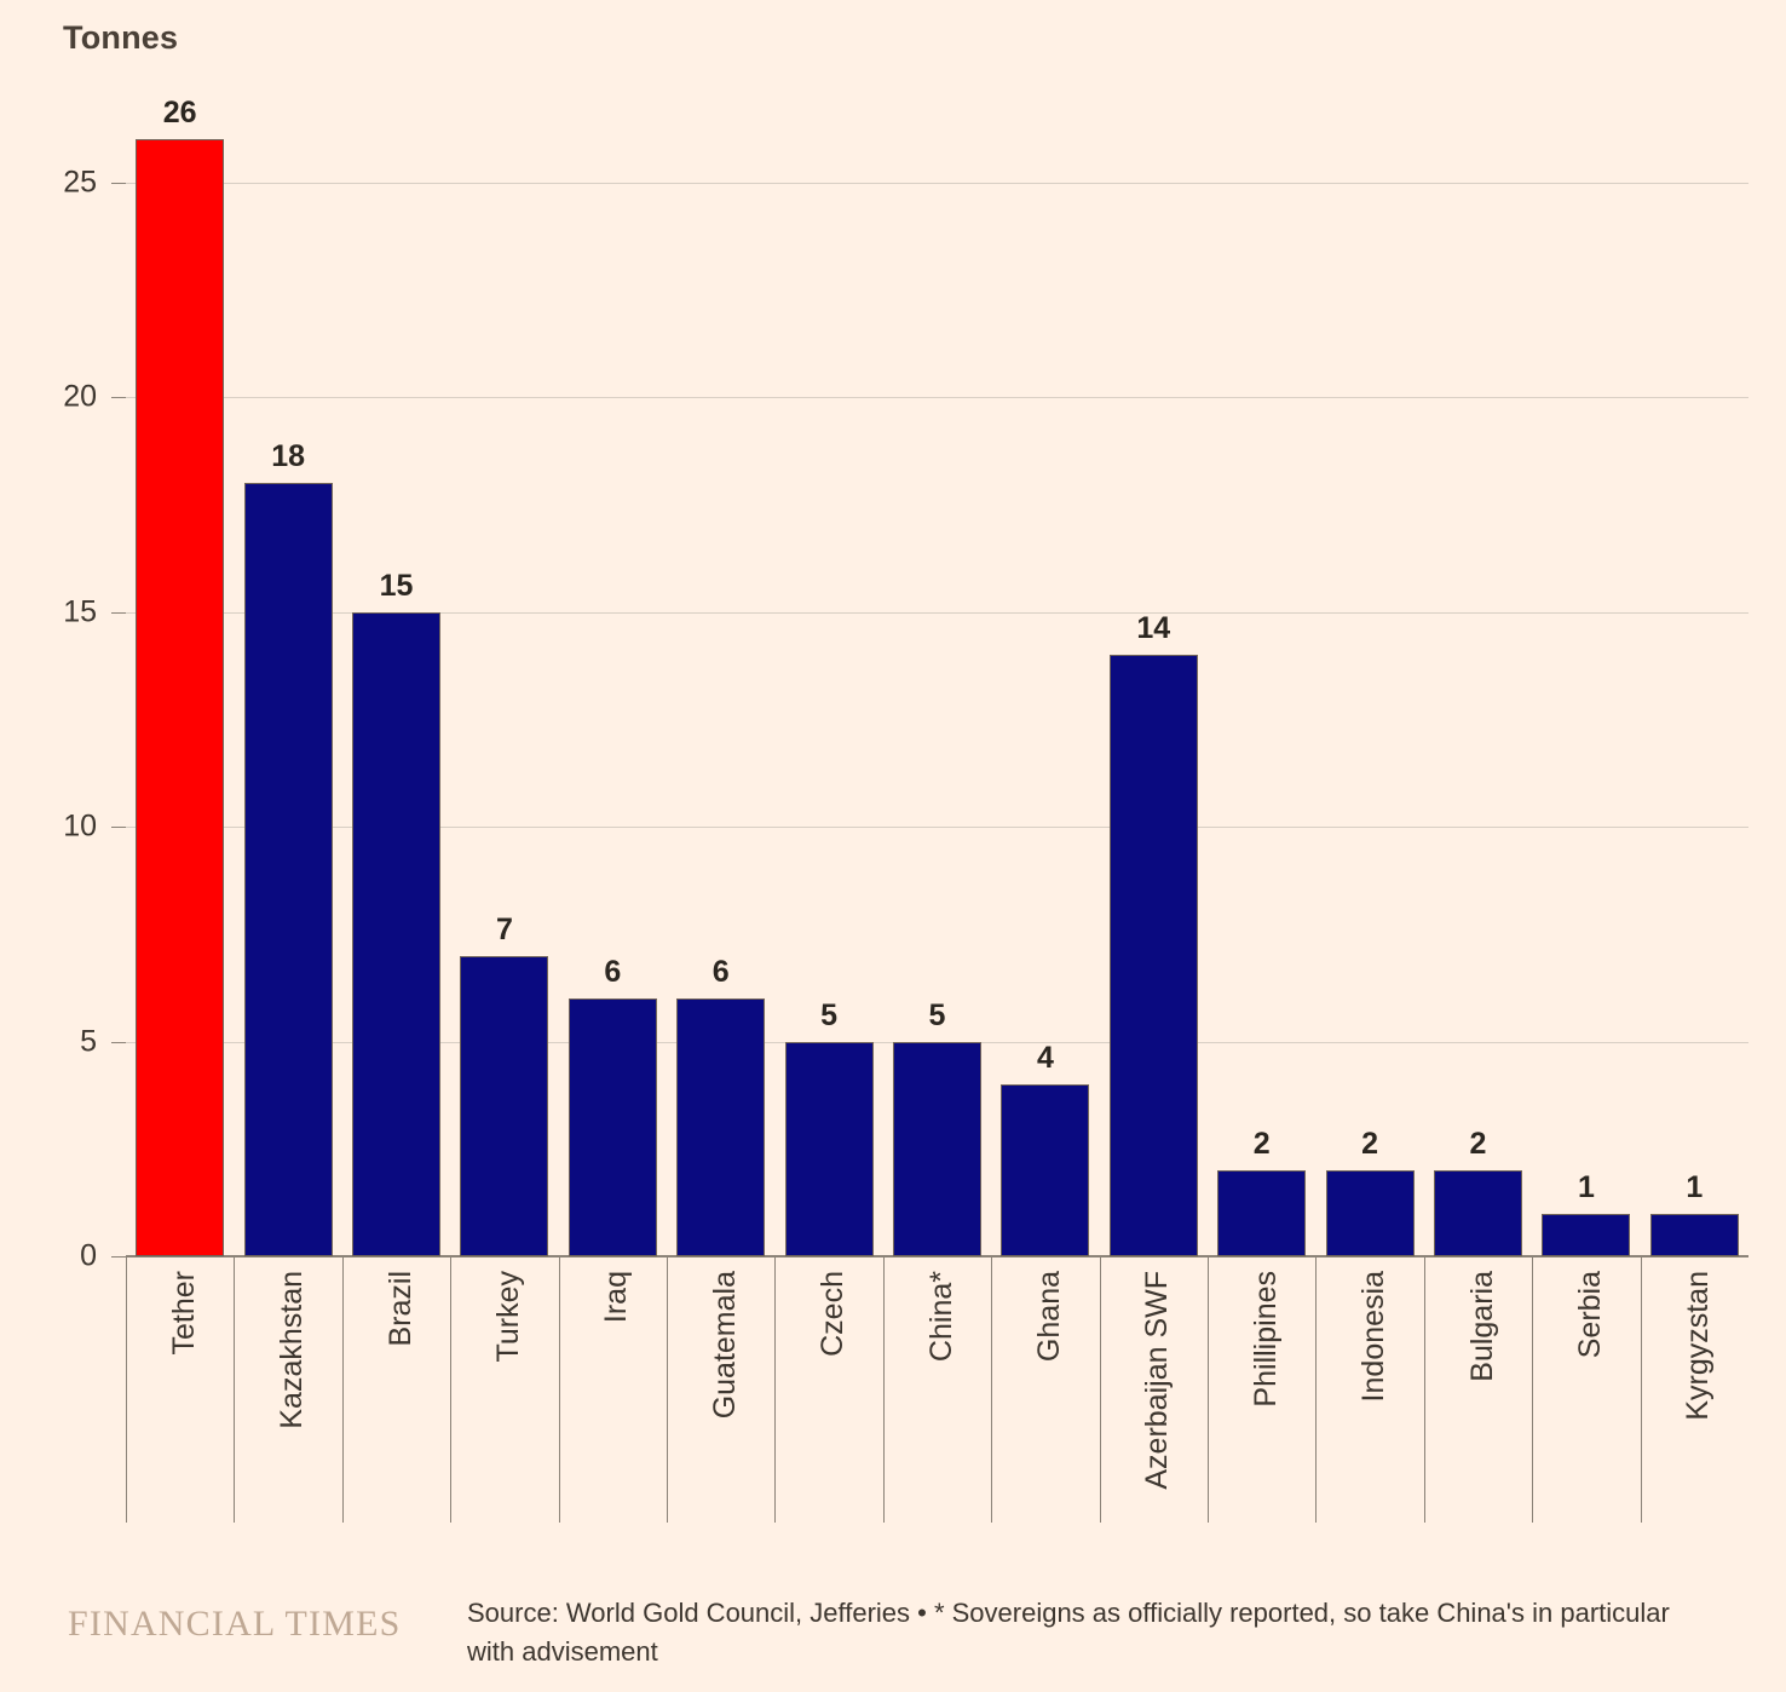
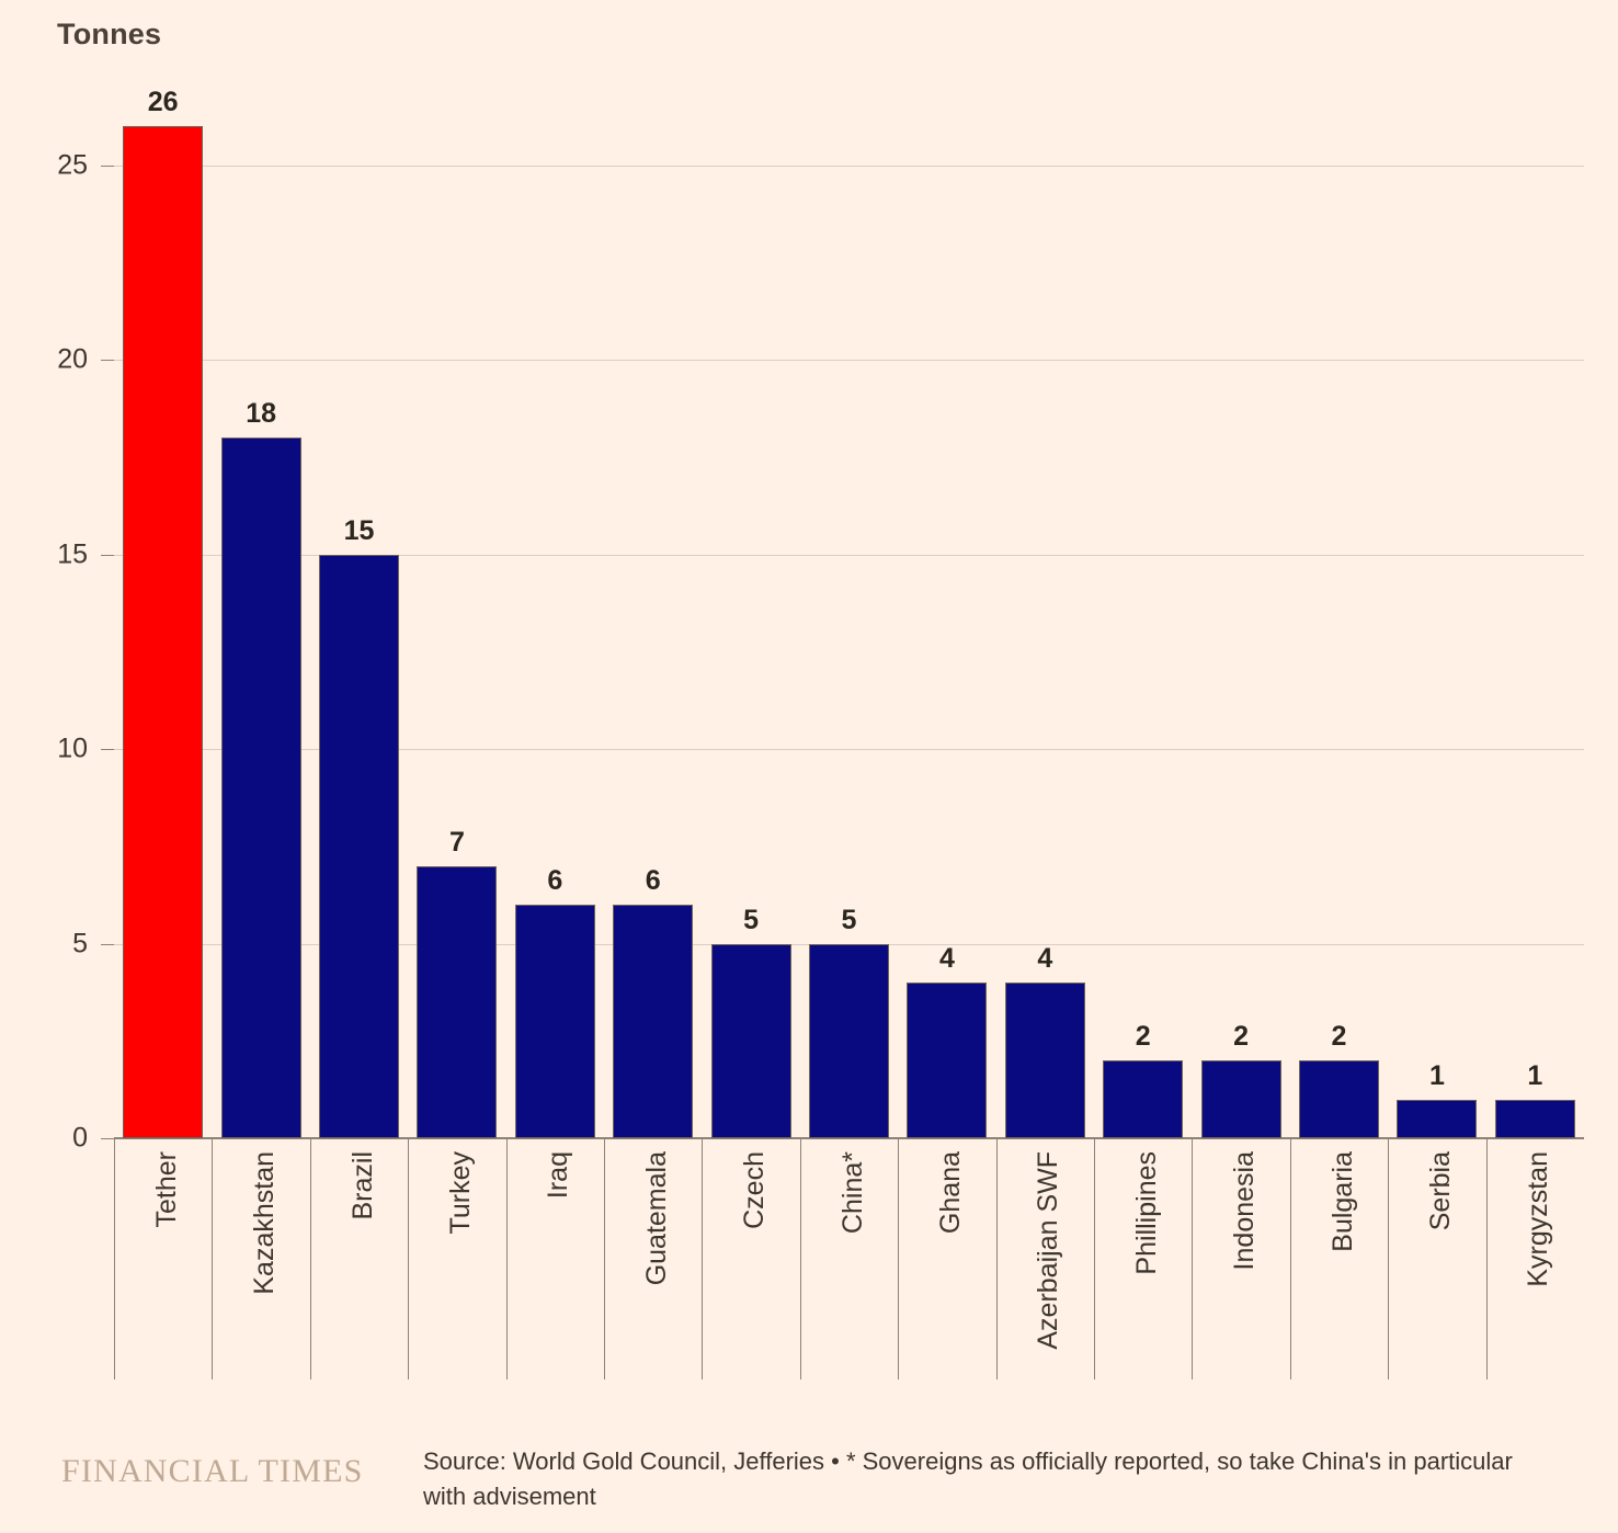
Azerbaijan SWF: 14 -> 4
